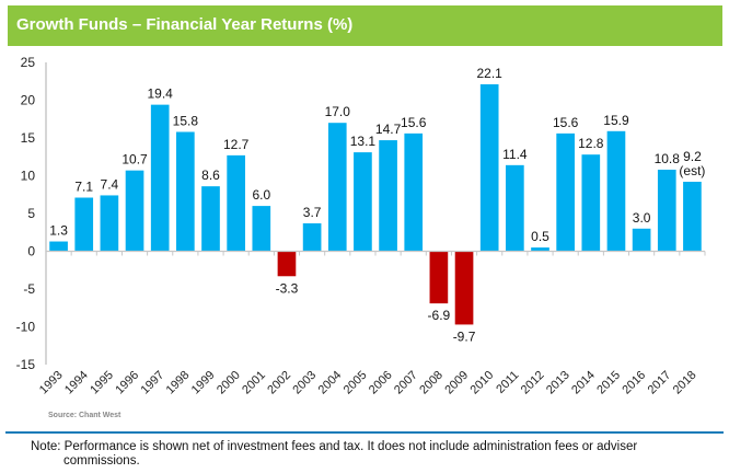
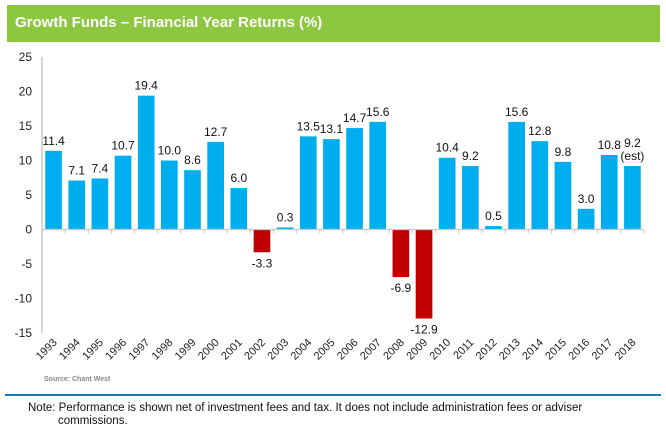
1993: 1.3 -> 11.4
1998: 15.8 -> 10.0
2003: 3.7 -> 0.3
2004: 17.0 -> 13.5
2009: -9.7 -> -12.9
2010: 22.1 -> 10.4
2011: 11.4 -> 9.2
2015: 15.9 -> 9.8
